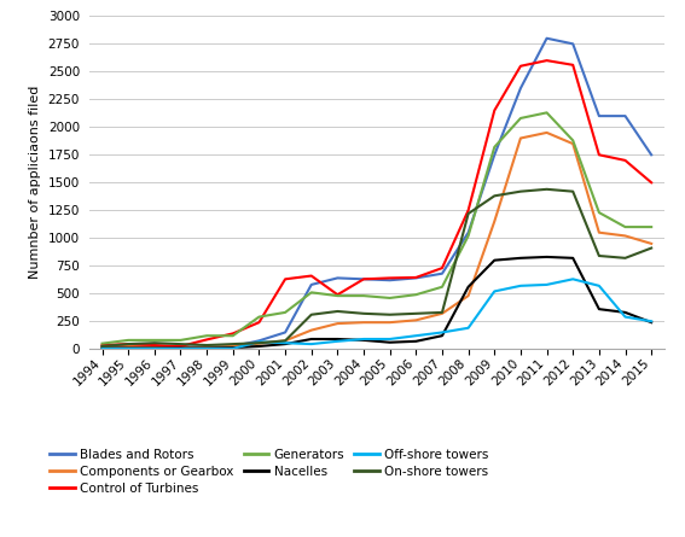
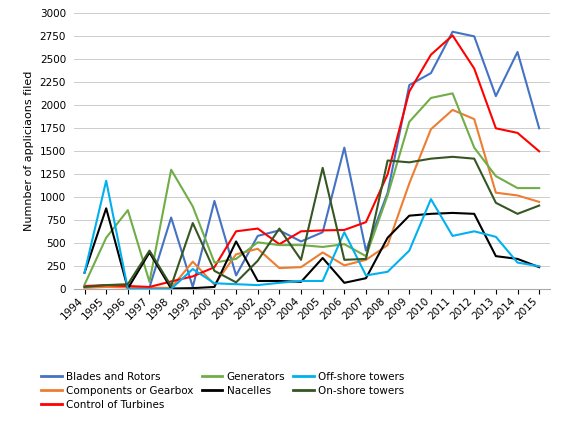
Nacelles/1994: 10 -> 180
Off-shore towers/1994: 0 -> 180
Generators/1995: 80 -> 560
Nacelles/1995: 10 -> 880
Off-shore towers/1995: 0 -> 1180
Generators/1996: 80 -> 860
Nacelles/1997: 10 -> 400
On-shore towers/1997: 40 -> 420
Blades and Rotors/1998: 20 -> 780
Generators/1998: 120 -> 1300
Components or Gearbox/1999: 20 -> 300
Generators/1999: 120 -> 900
Off-shore towers/1999: 0 -> 220
On-shore towers/1999: 40 -> 720
Blades and Rotors/2000: 80 -> 960
On-shore towers/2000: 60 -> 200
Components or Gearbox/2001: 80 -> 380
Nacelles/2001: 40 -> 520
Components or Gearbox/2002: 170 -> 440
On-shore towers/2003: 340 -> 660
Blades and Rotors/2004: 630 -> 520
Components or Gearbox/2005: 240 -> 400
Nacelles/2005: 60 -> 340
On-shore towers/2005: 310 -> 1320
Blades and Rotors/2006: 640 -> 1540
Off-shore towers/2006: 120 -> 620
Blades and Rotors/2007: 680 -> 420
Generators/2007: 560 -> 360
On-shore towers/2008: 1220 -> 1400
Blades and Rotors/2009: 1750 -> 2220
Off-shore towers/2009: 520 -> 420
Components or Gearbox/2010: 1900 -> 1740
Off-shore towers/2010: 570 -> 980
Control of Turbines/2011: 2600 -> 2760
Control of Turbines/2012: 2560 -> 2400
Generators/2012: 1880 -> 1540
On-shore towers/2013: 840 -> 940
Blades and Rotors/2014: 2100 -> 2580
